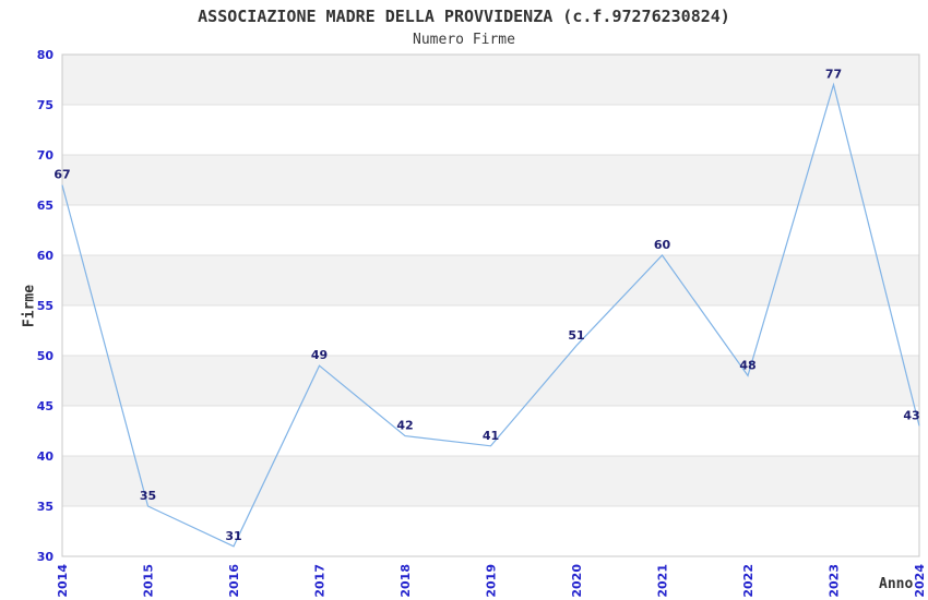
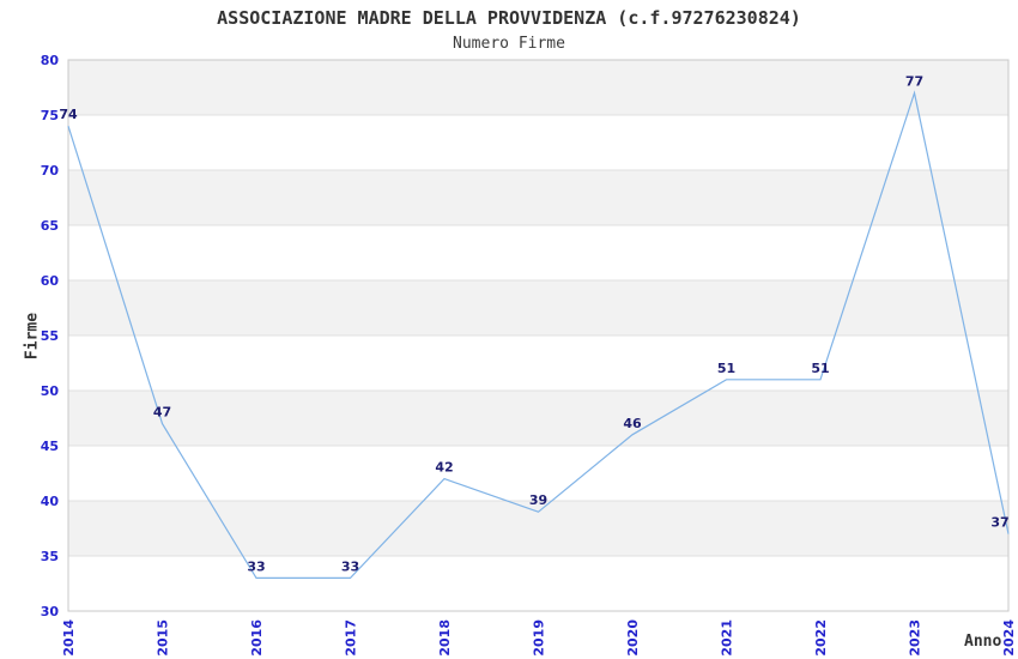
2014: 67 -> 74
2015: 35 -> 47
2016: 31 -> 33
2017: 49 -> 33
2019: 41 -> 39
2020: 51 -> 46
2021: 60 -> 51
2022: 48 -> 51
2024: 43 -> 37
